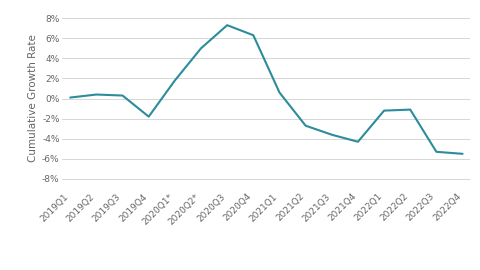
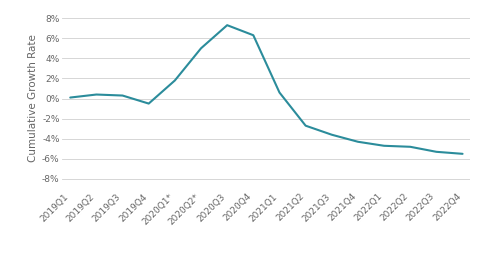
2019Q4: -1.8% -> -0.5%
2022Q1: -1.2% -> -4.7%
2022Q2: -1.1% -> -4.8%
